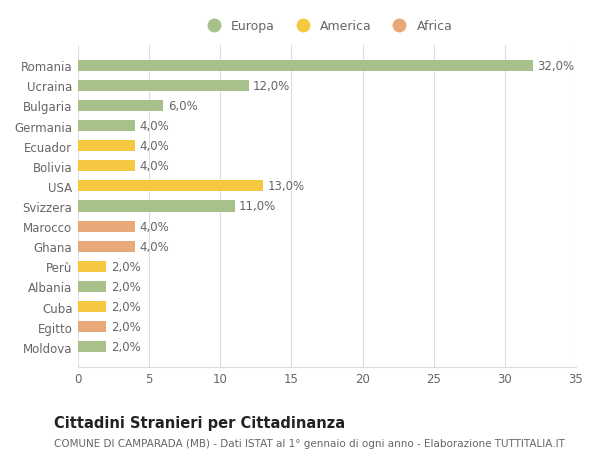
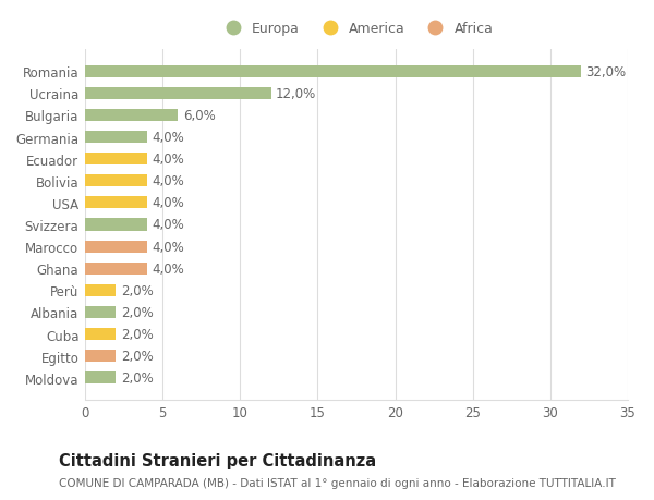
USA: 13,0% -> 4,0%
Svizzera: 11,0% -> 4,0%
